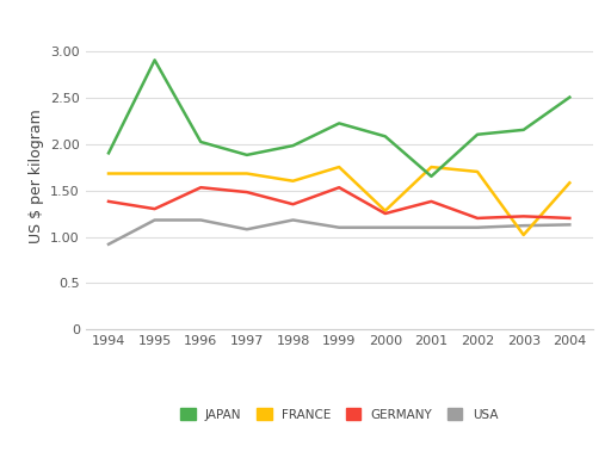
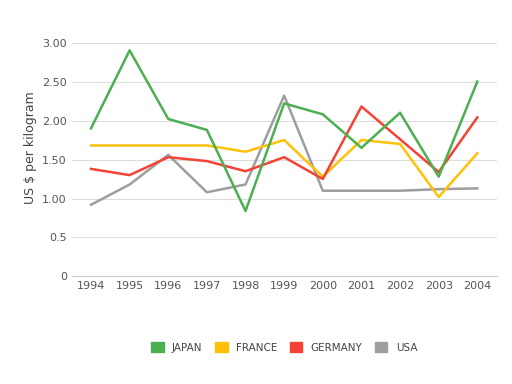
USA/1996: 1.18 -> 1.56
JAPAN/1998: 1.98 -> 0.84
USA/1999: 1.10 -> 2.32
GERMANY/2001: 1.38 -> 2.18
GERMANY/2002: 1.20 -> 1.76
JAPAN/2003: 2.15 -> 1.28
GERMANY/2003: 1.22 -> 1.34
GERMANY/2004: 1.20 -> 2.04
